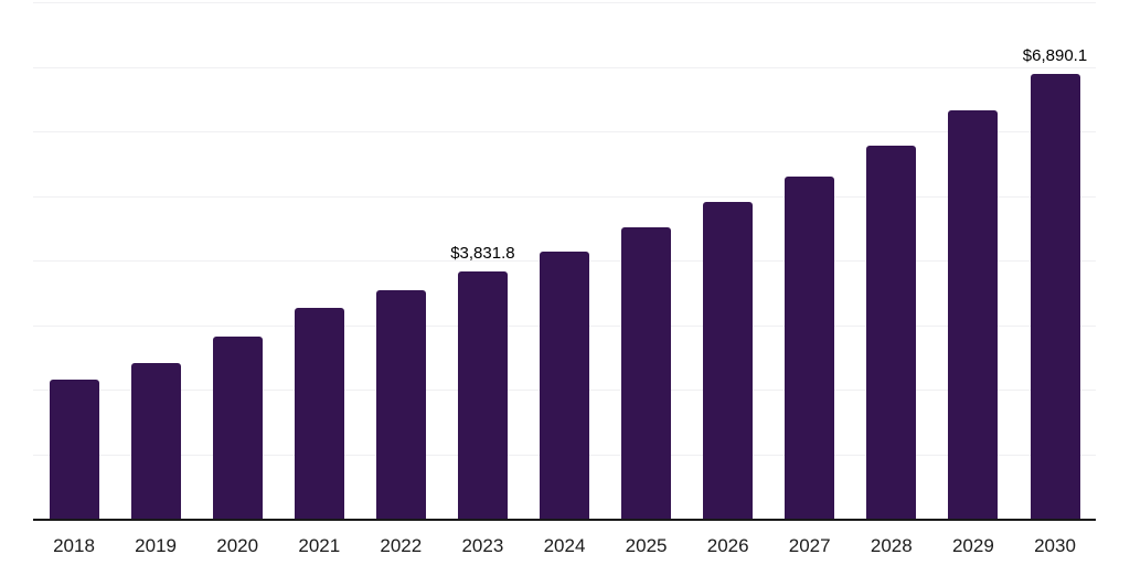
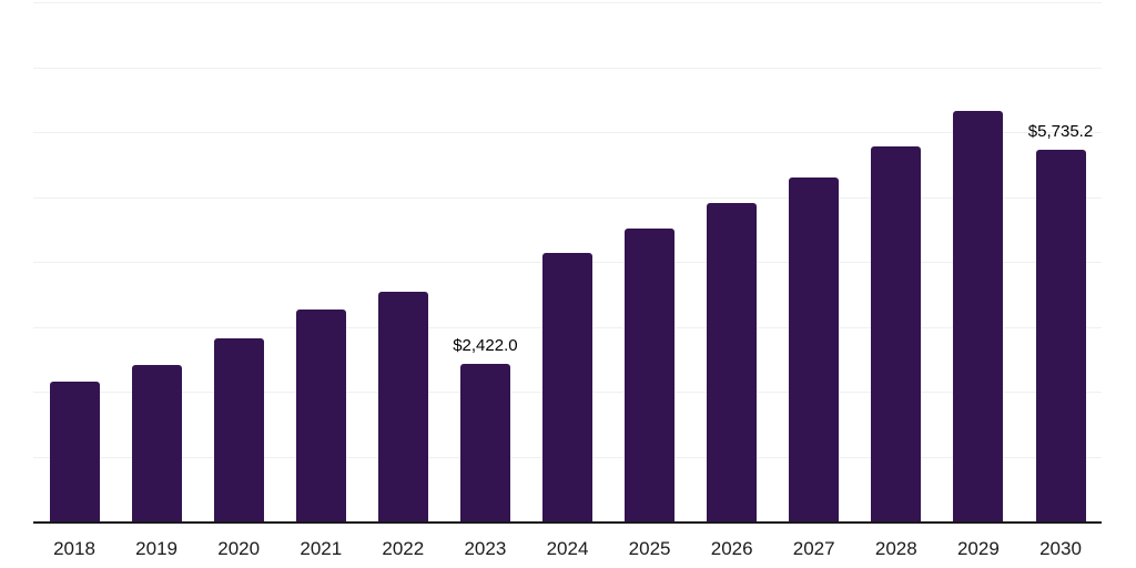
2023: $3,831.8 -> $2,422.0
2030: $6,890.1 -> $5,735.2
